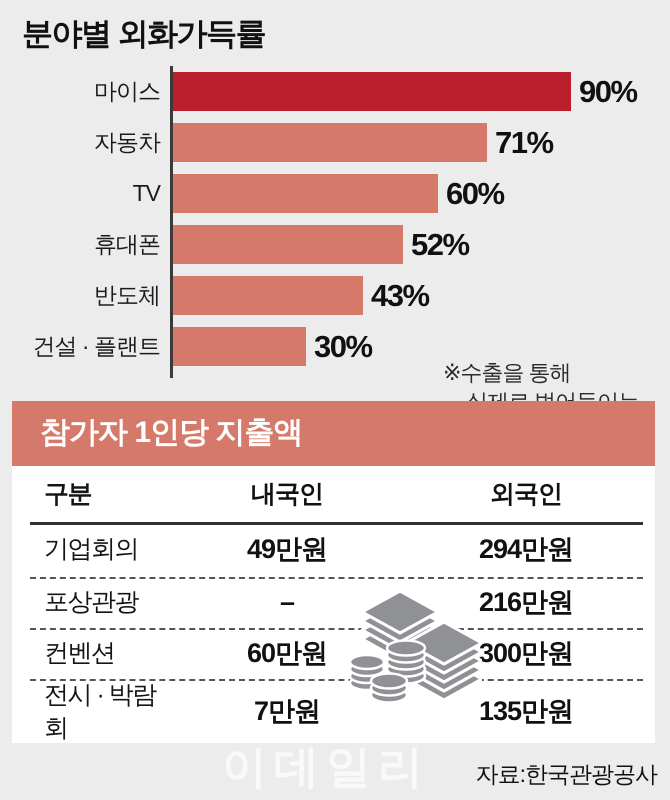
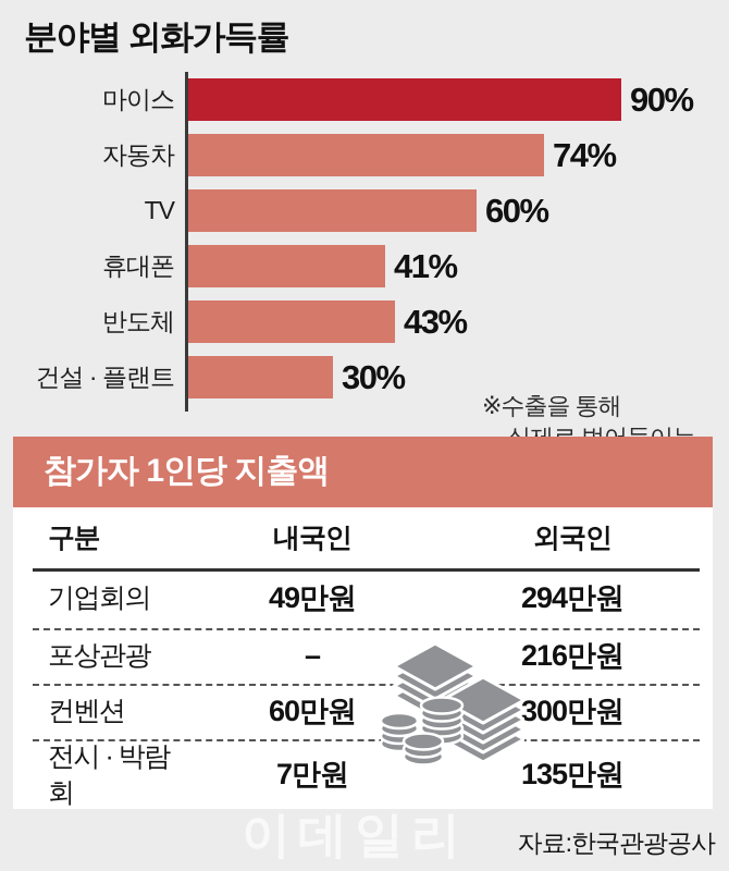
자동차: 71% -> 74%
휴대폰: 52% -> 41%
